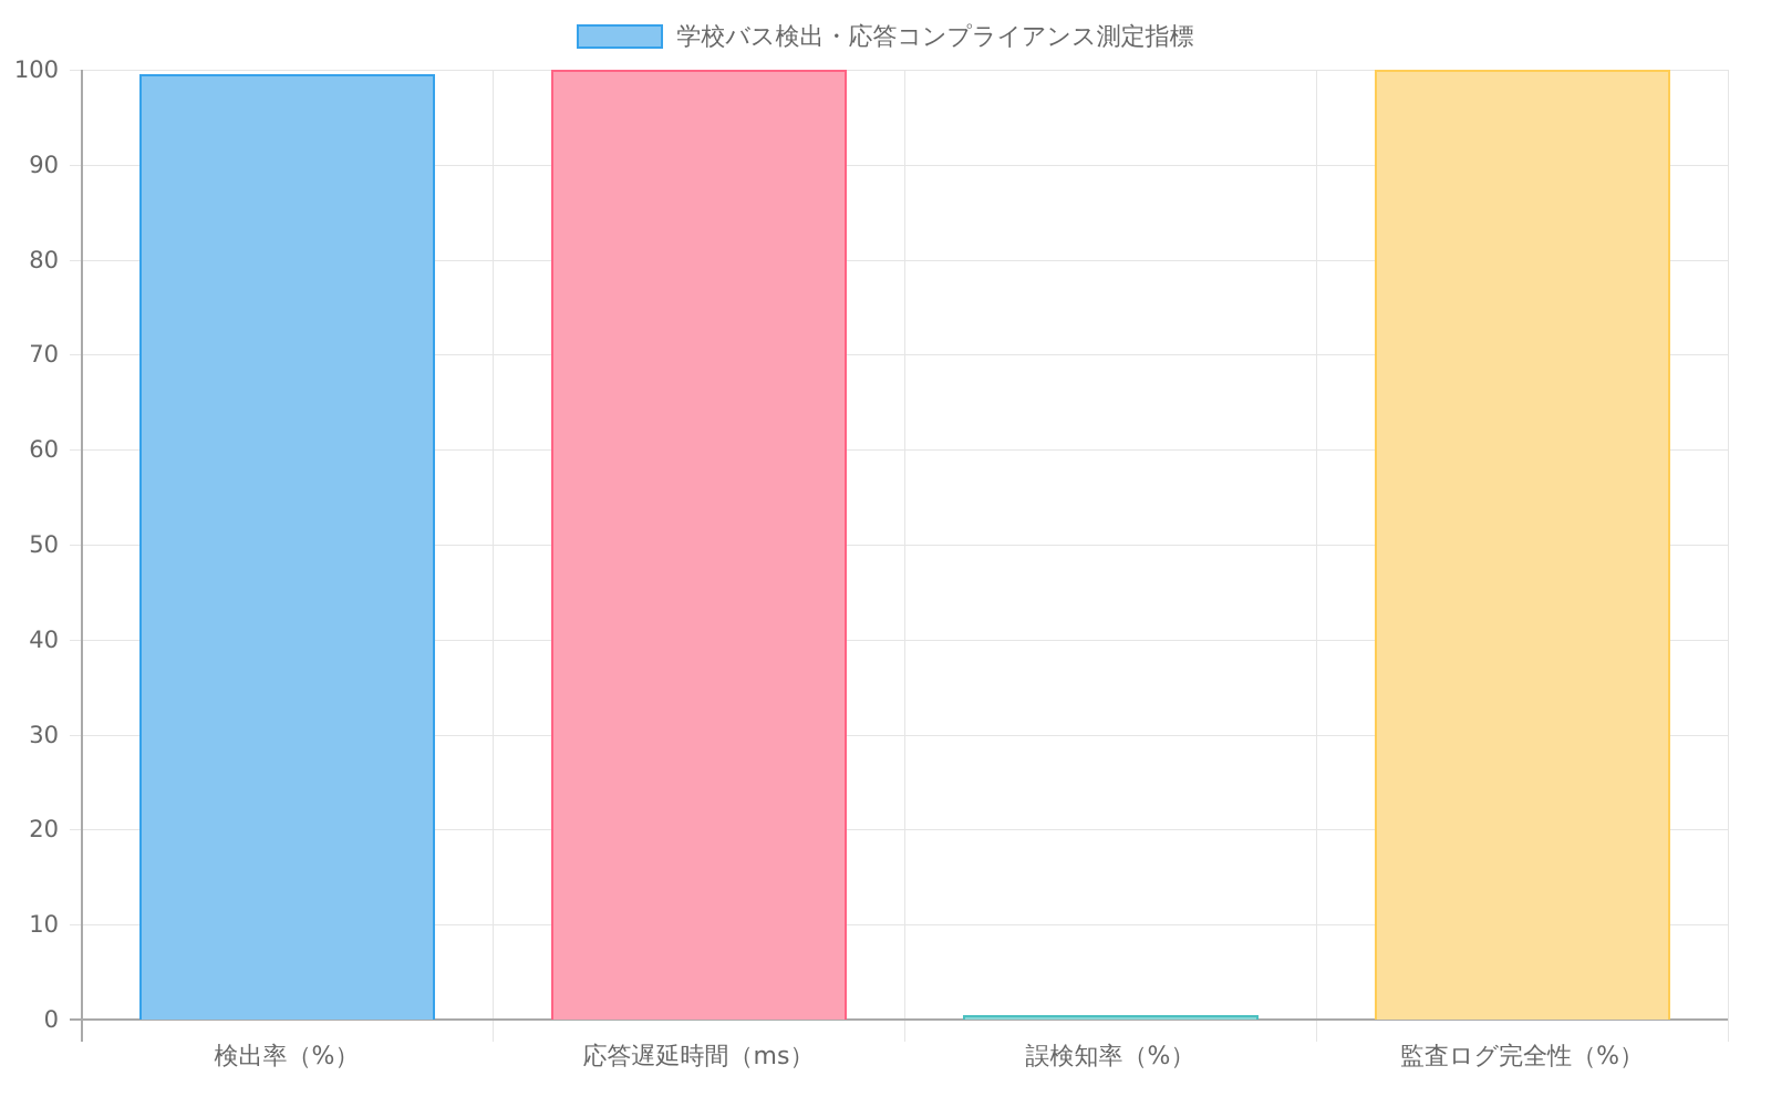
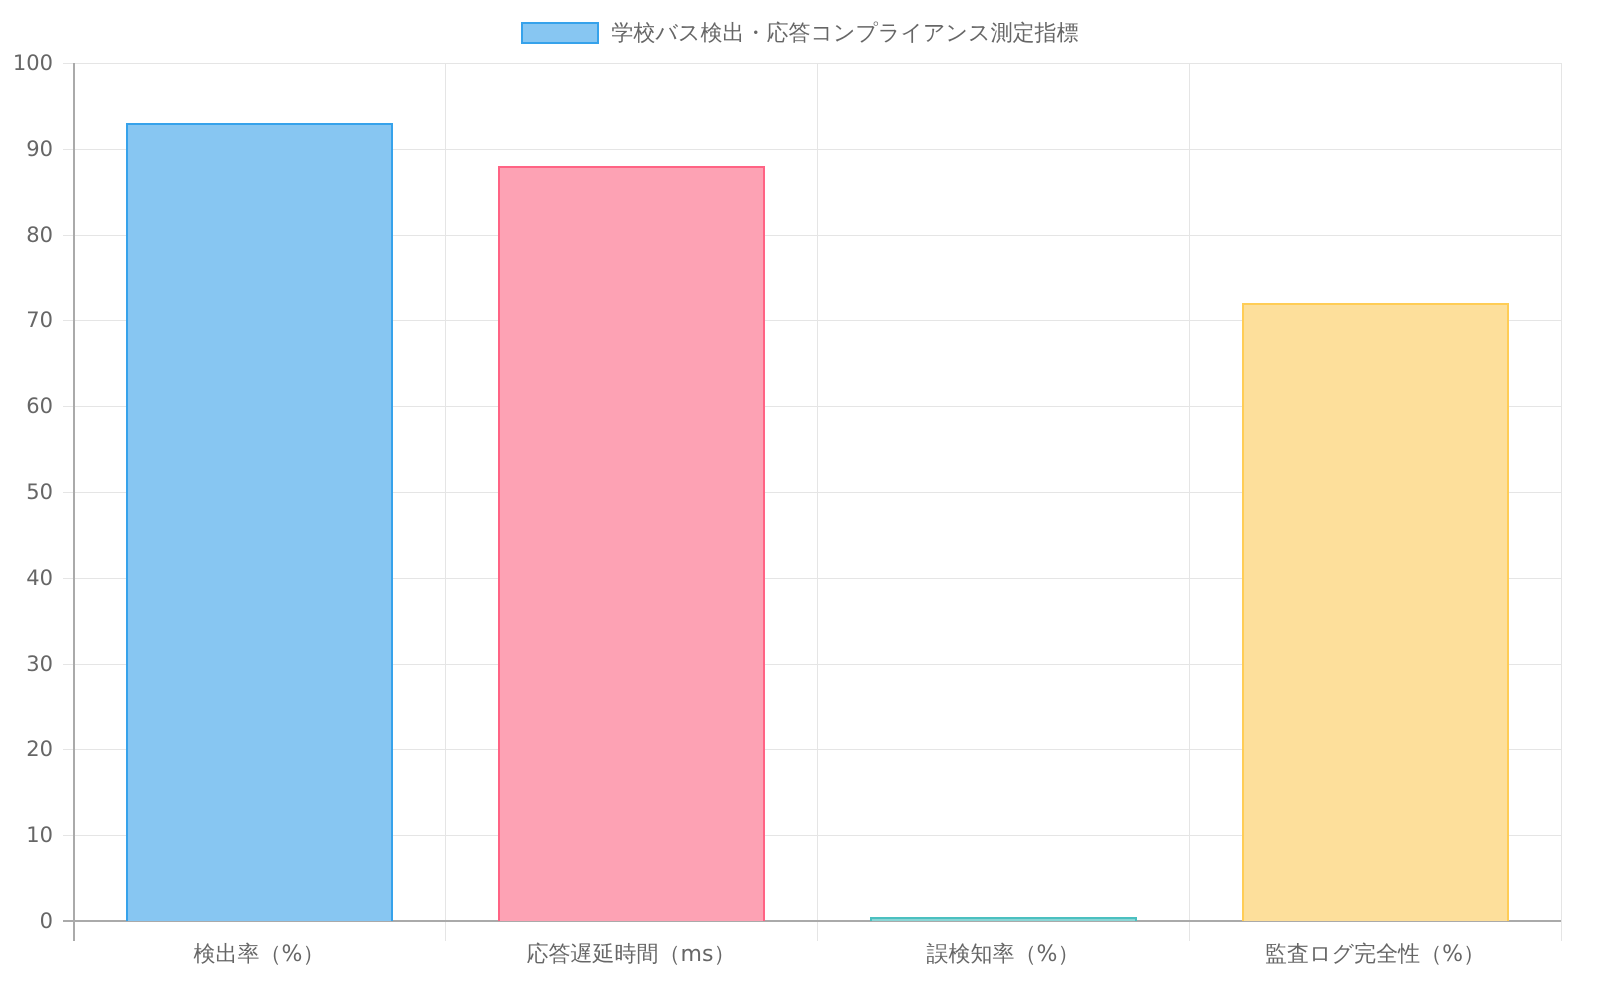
検出率（%）: 100 -> 93
応答遅延時間（ms）: 100 -> 88
監査ログ完全性（%）: 100 -> 72
